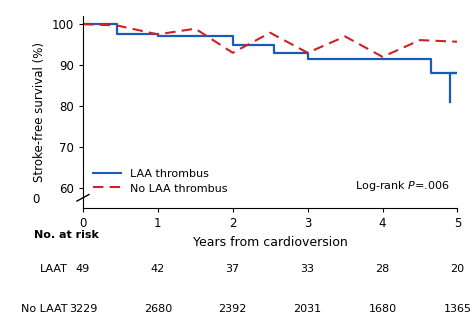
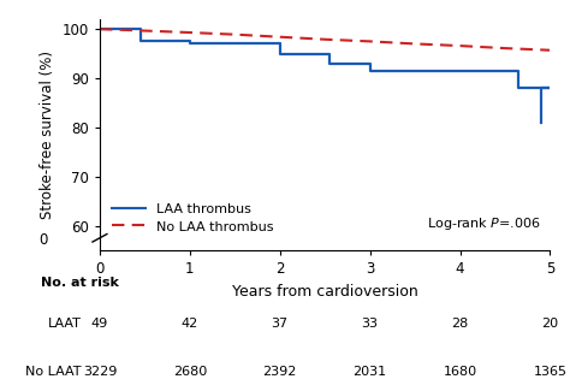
No LAA thrombus/1: 97.5 -> 99.3
No LAA thrombus/2: 93.0 -> 98.4
No LAA thrombus/3: 93.0 -> 97.5
No LAA thrombus/4: 92.0 -> 96.6
